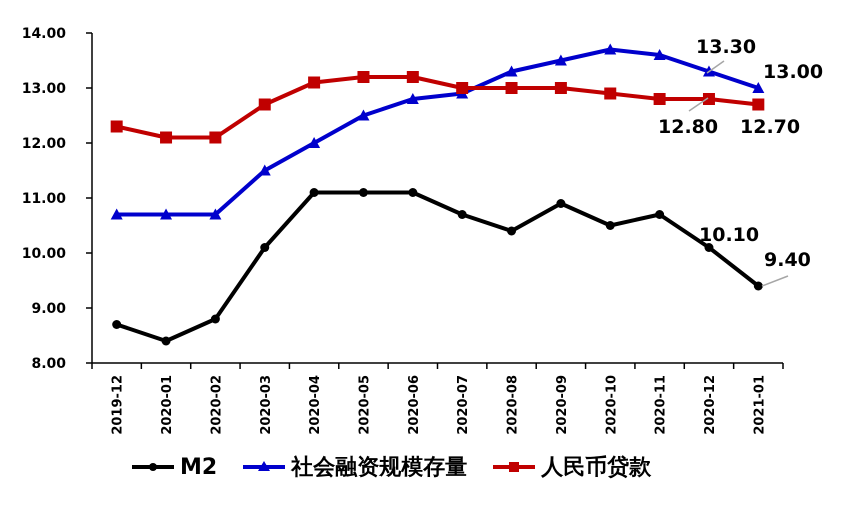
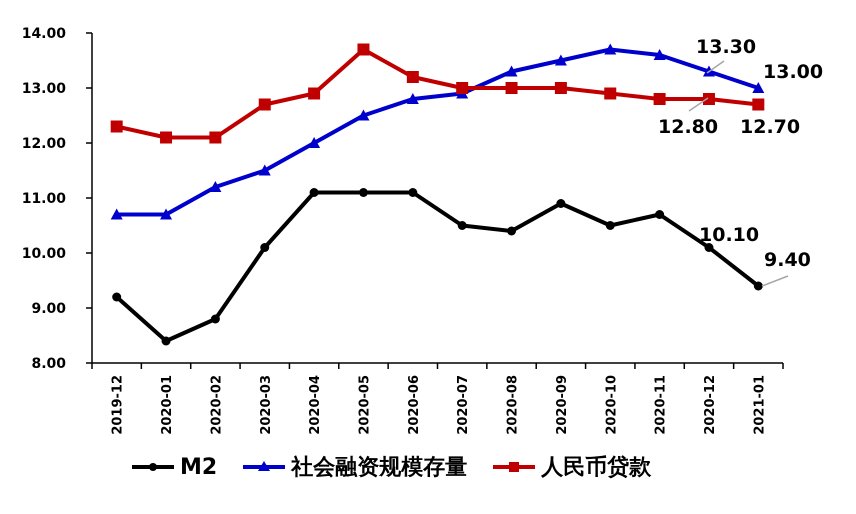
M2/2019-12: 8.7 -> 9.2
社会融资规模存量/2020-02: 10.7 -> 11.2
人民币贷款/2020-04: 13.1 -> 12.9
人民币贷款/2020-05: 13.2 -> 13.7
M2/2020-07: 10.7 -> 10.5
